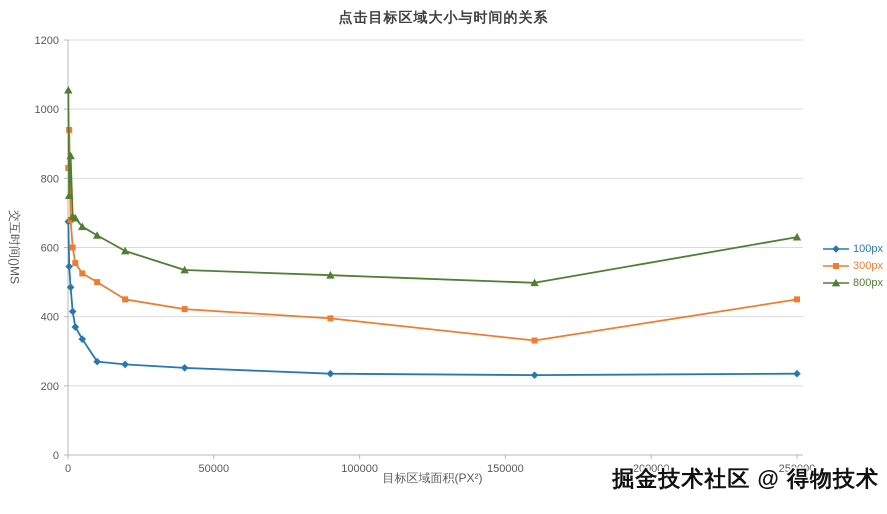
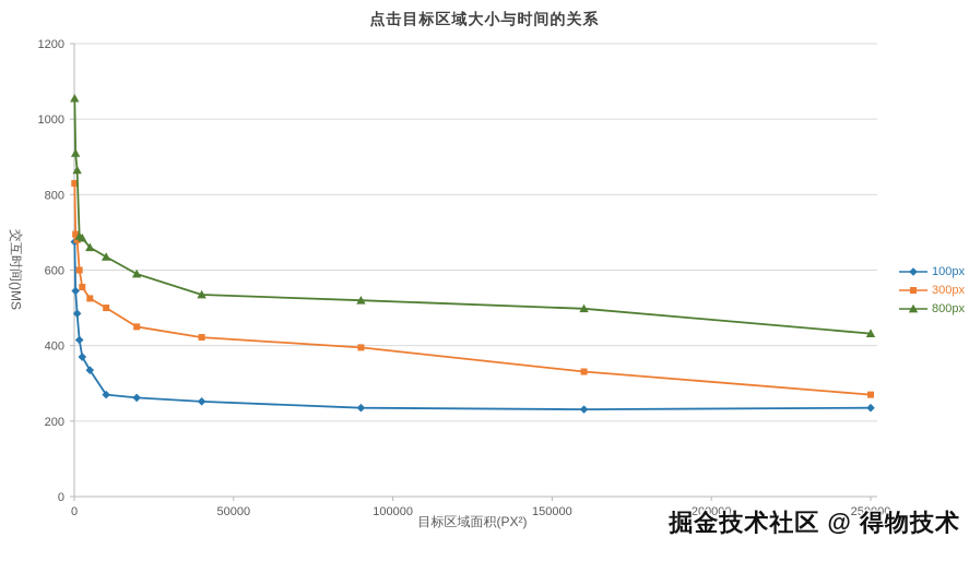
300px/400: 940 -> 700
800px/400: 750 -> 910
300px/250000: 450 -> 270
800px/250000: 630 -> 430
